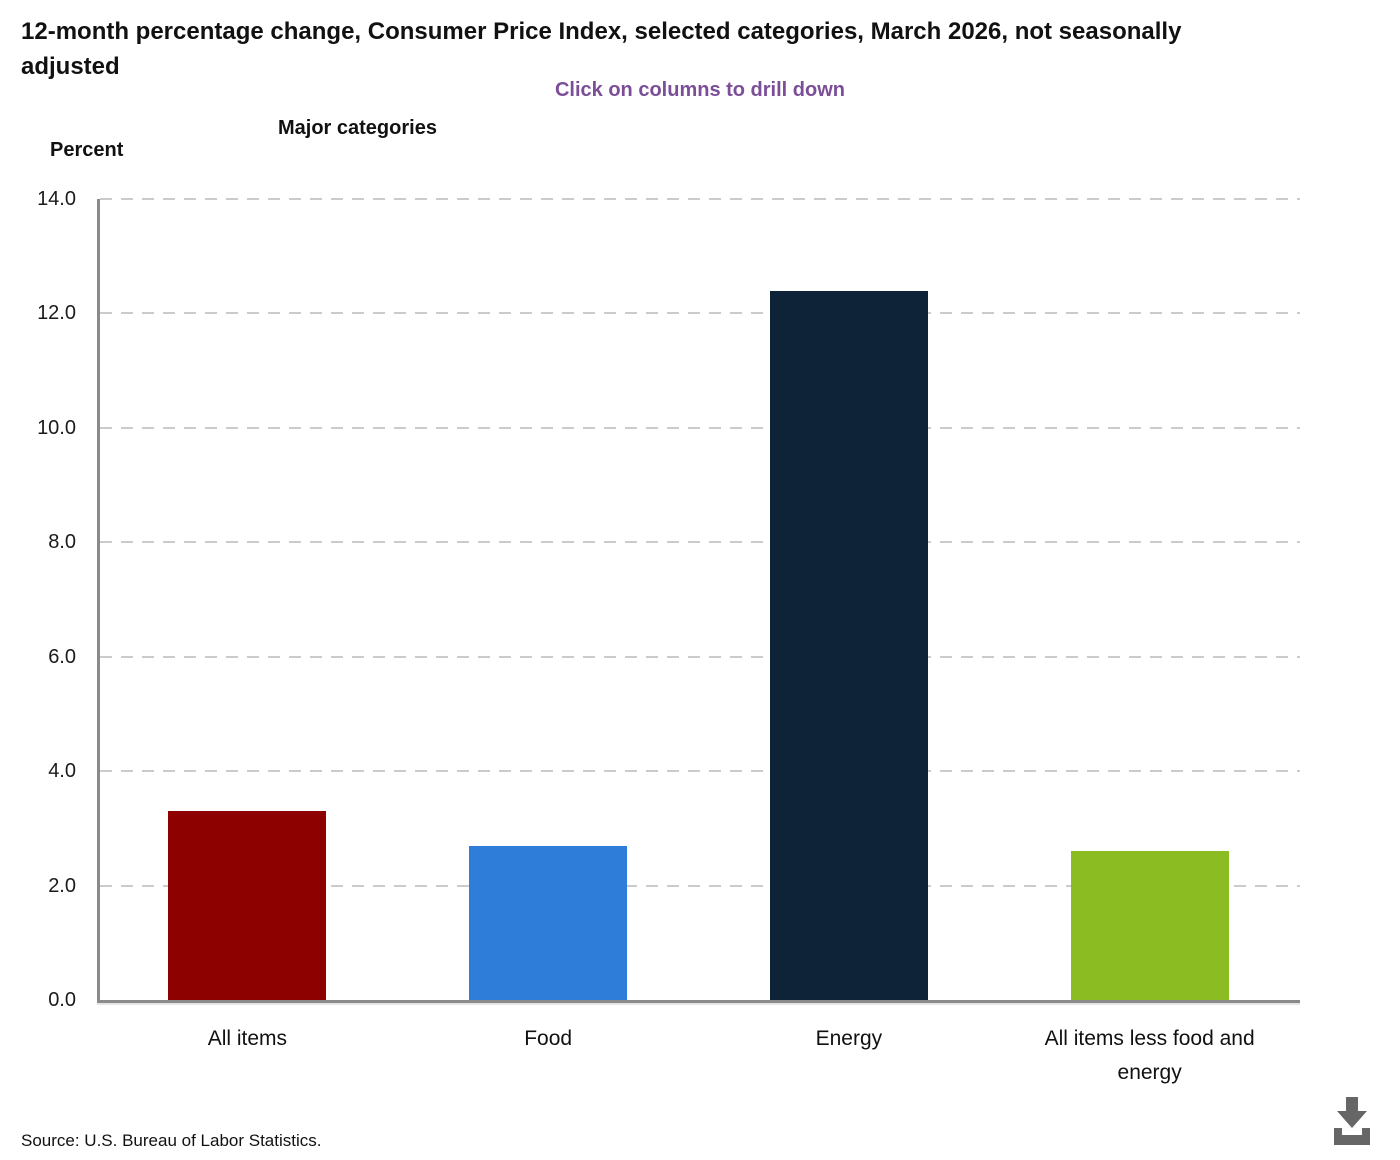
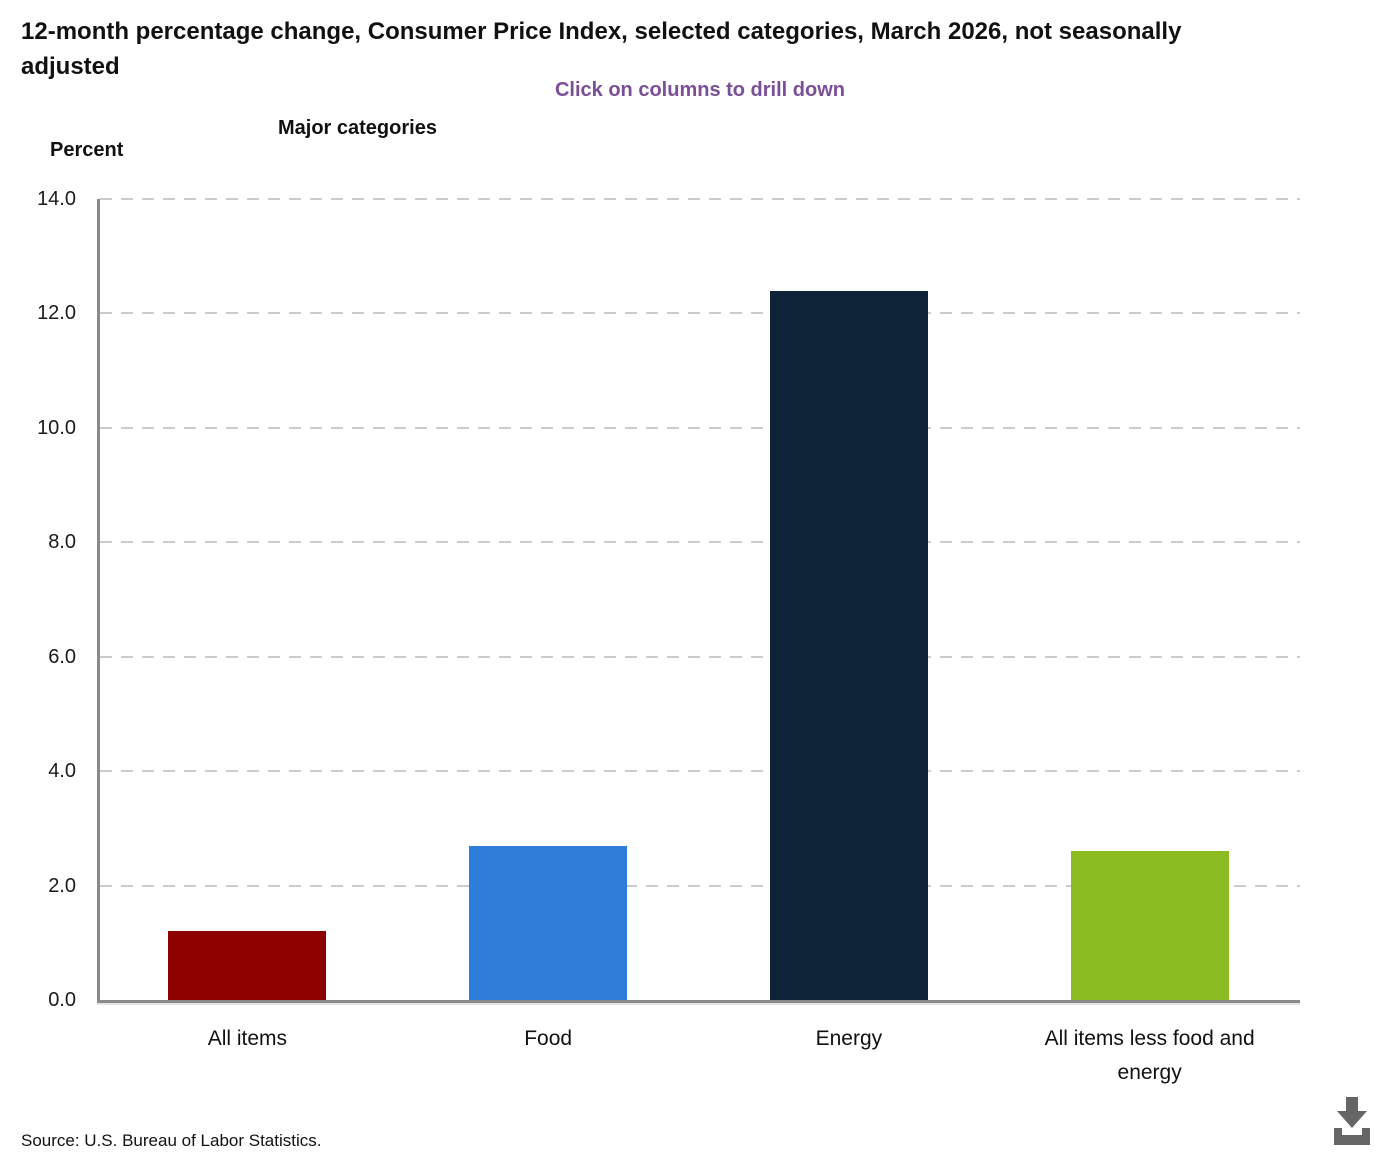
All items: 3.3 -> 1.2
